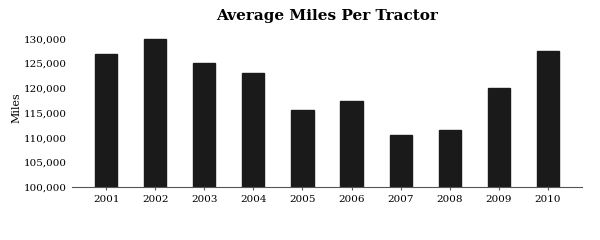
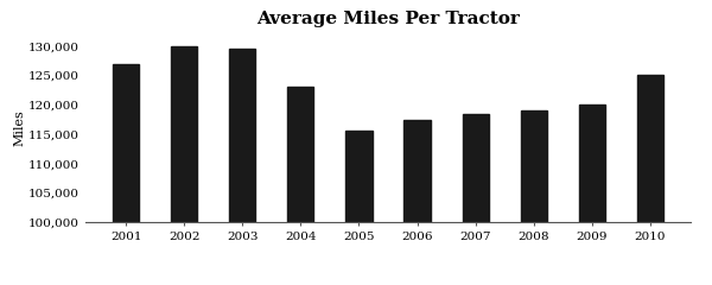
2003: 125,000 -> 129,500
2007: 110,500 -> 118,500
2008: 111,500 -> 119,000
2010: 127,500 -> 125,000
